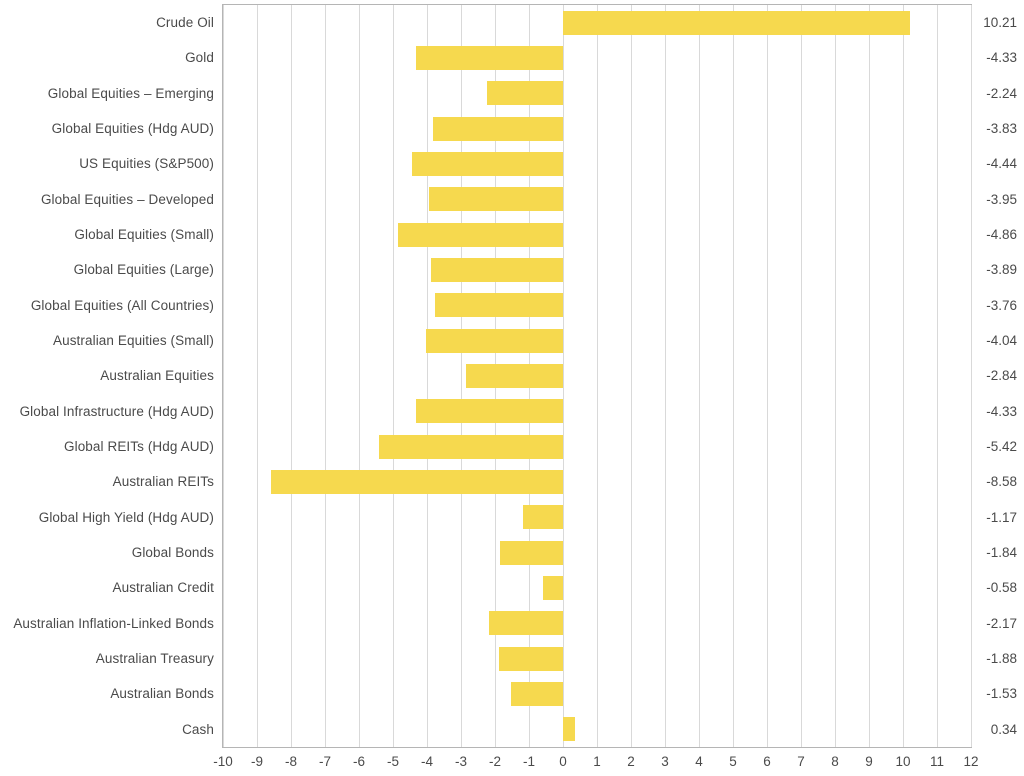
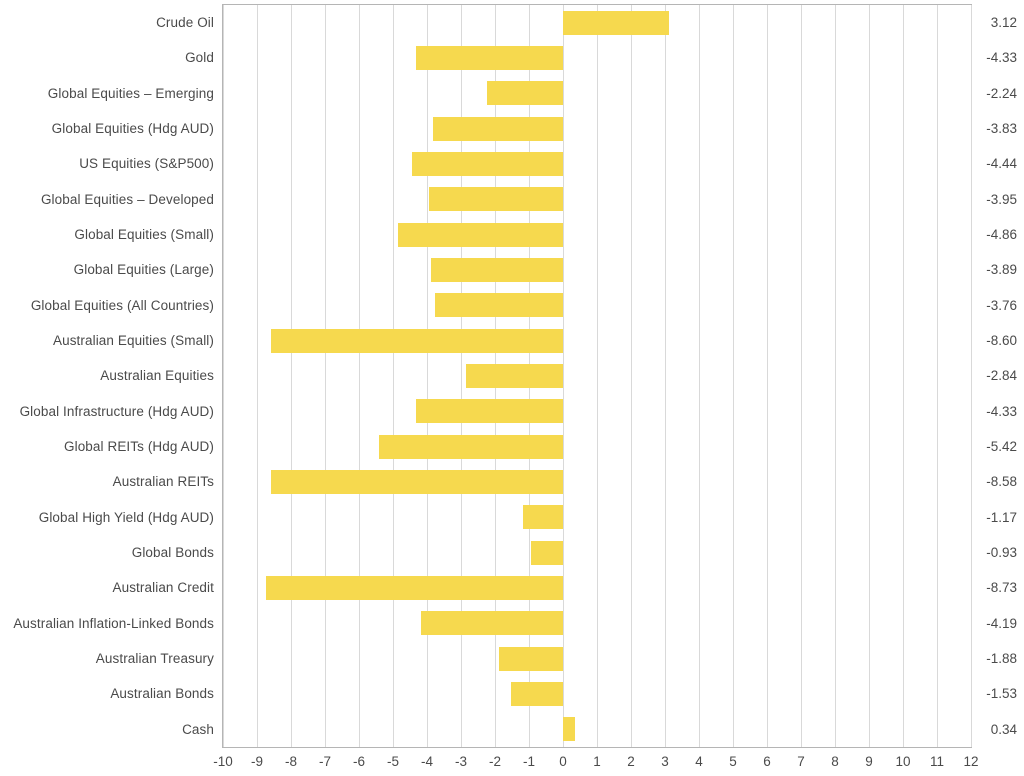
Crude Oil: 10.21 -> 3.12
Australian Equities (Small): -4.04 -> -8.60
Global Bonds: -1.84 -> -0.93
Australian Credit: -0.58 -> -8.73
Australian Inflation-Linked Bonds: -2.17 -> -4.19
